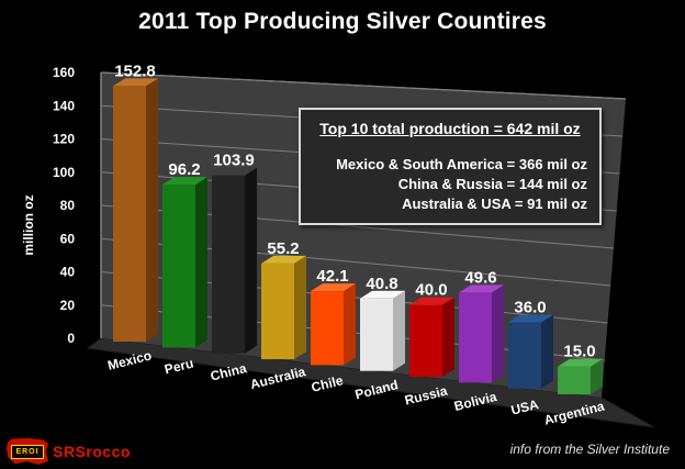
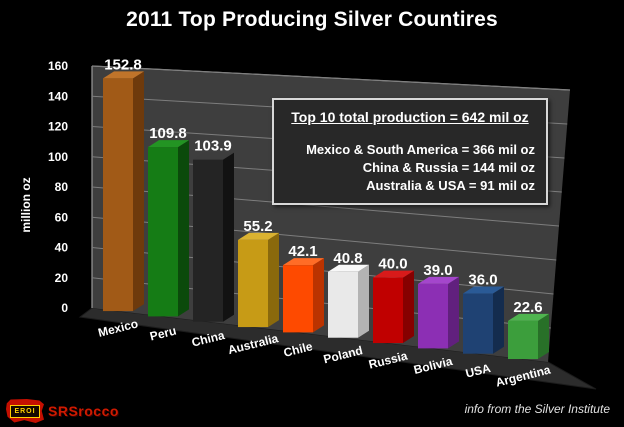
Peru: 96.2 -> 109.8
Bolivia: 49.6 -> 39.0
Argentina: 15.0 -> 22.6
